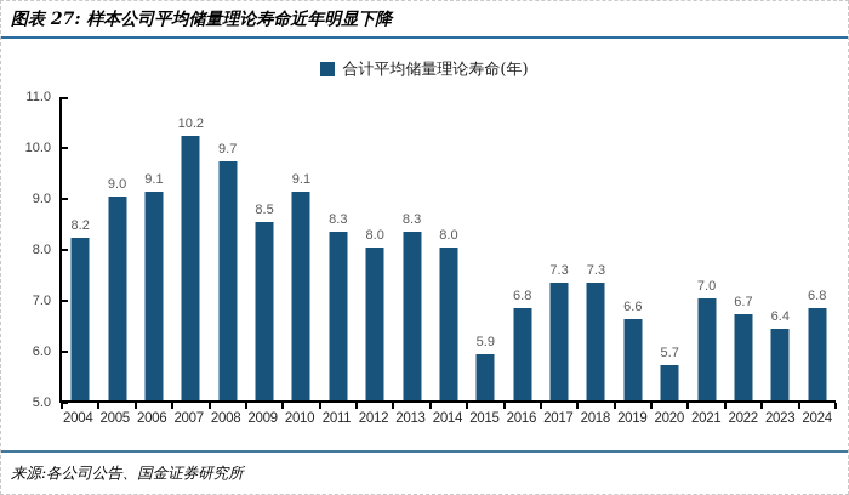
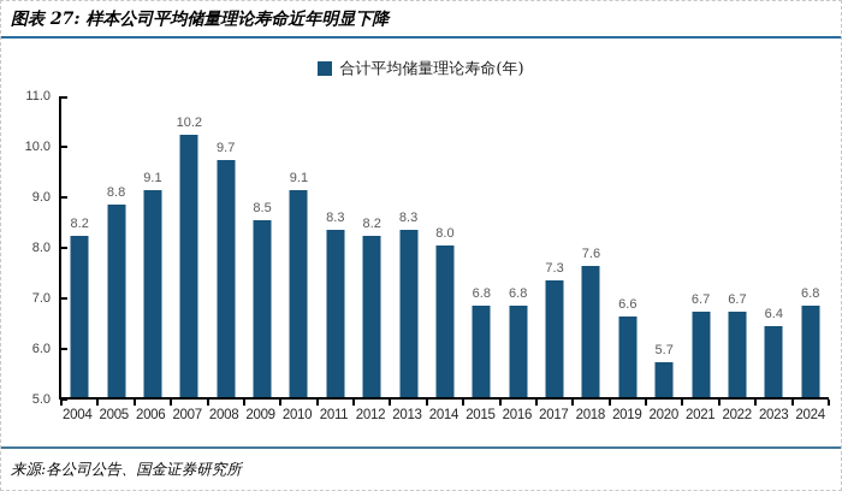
2005: 9.0 -> 8.8
2012: 8.0 -> 8.2
2015: 5.9 -> 6.8
2018: 7.3 -> 7.6
2021: 7.0 -> 6.7
